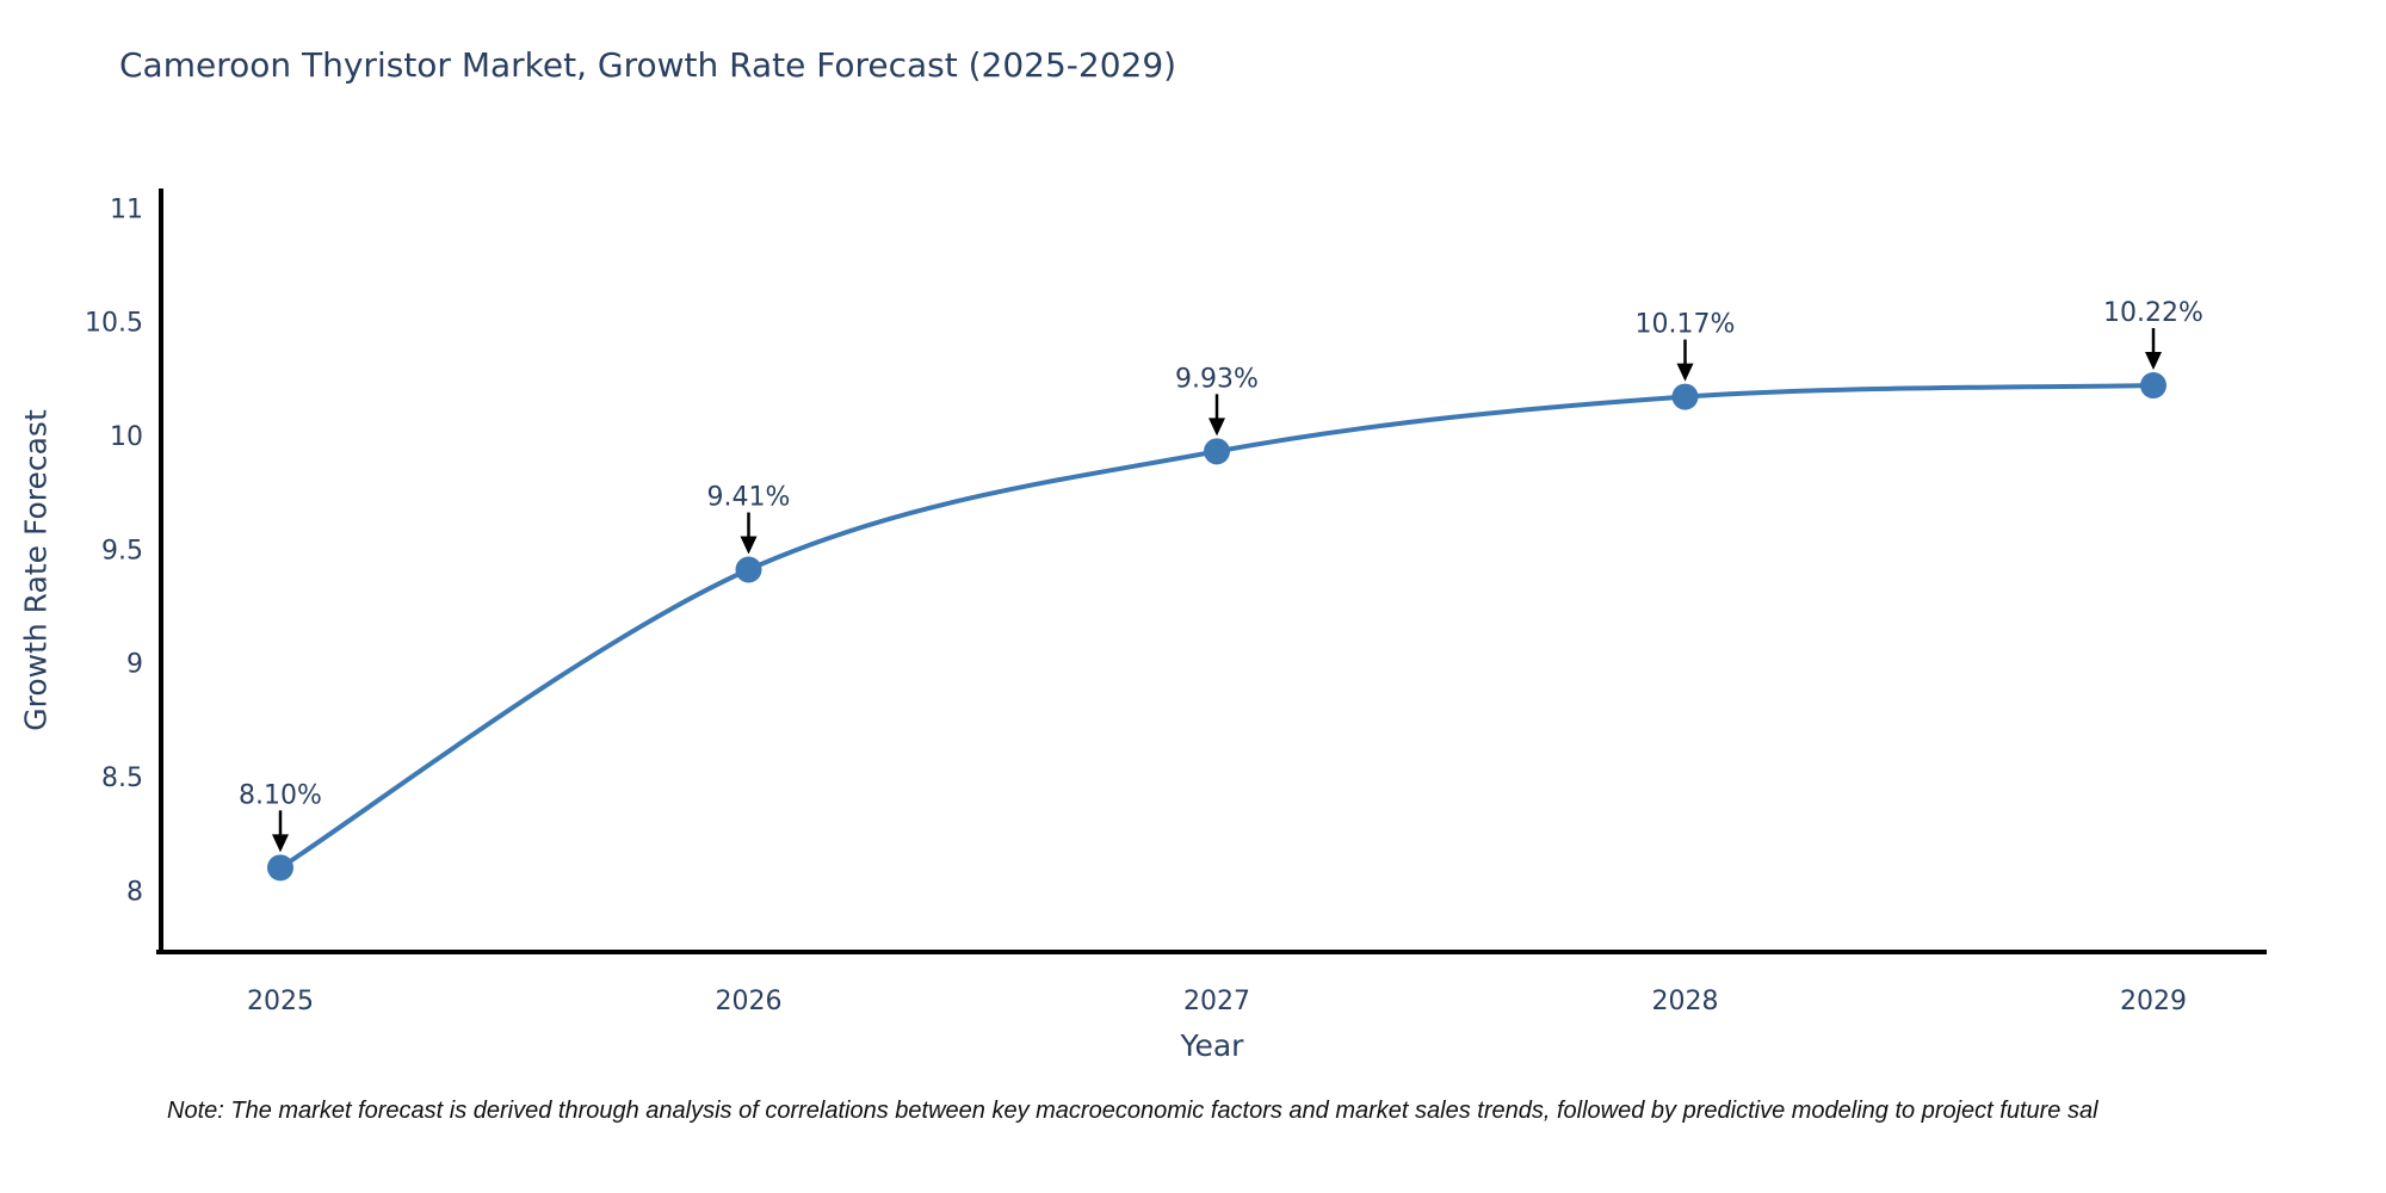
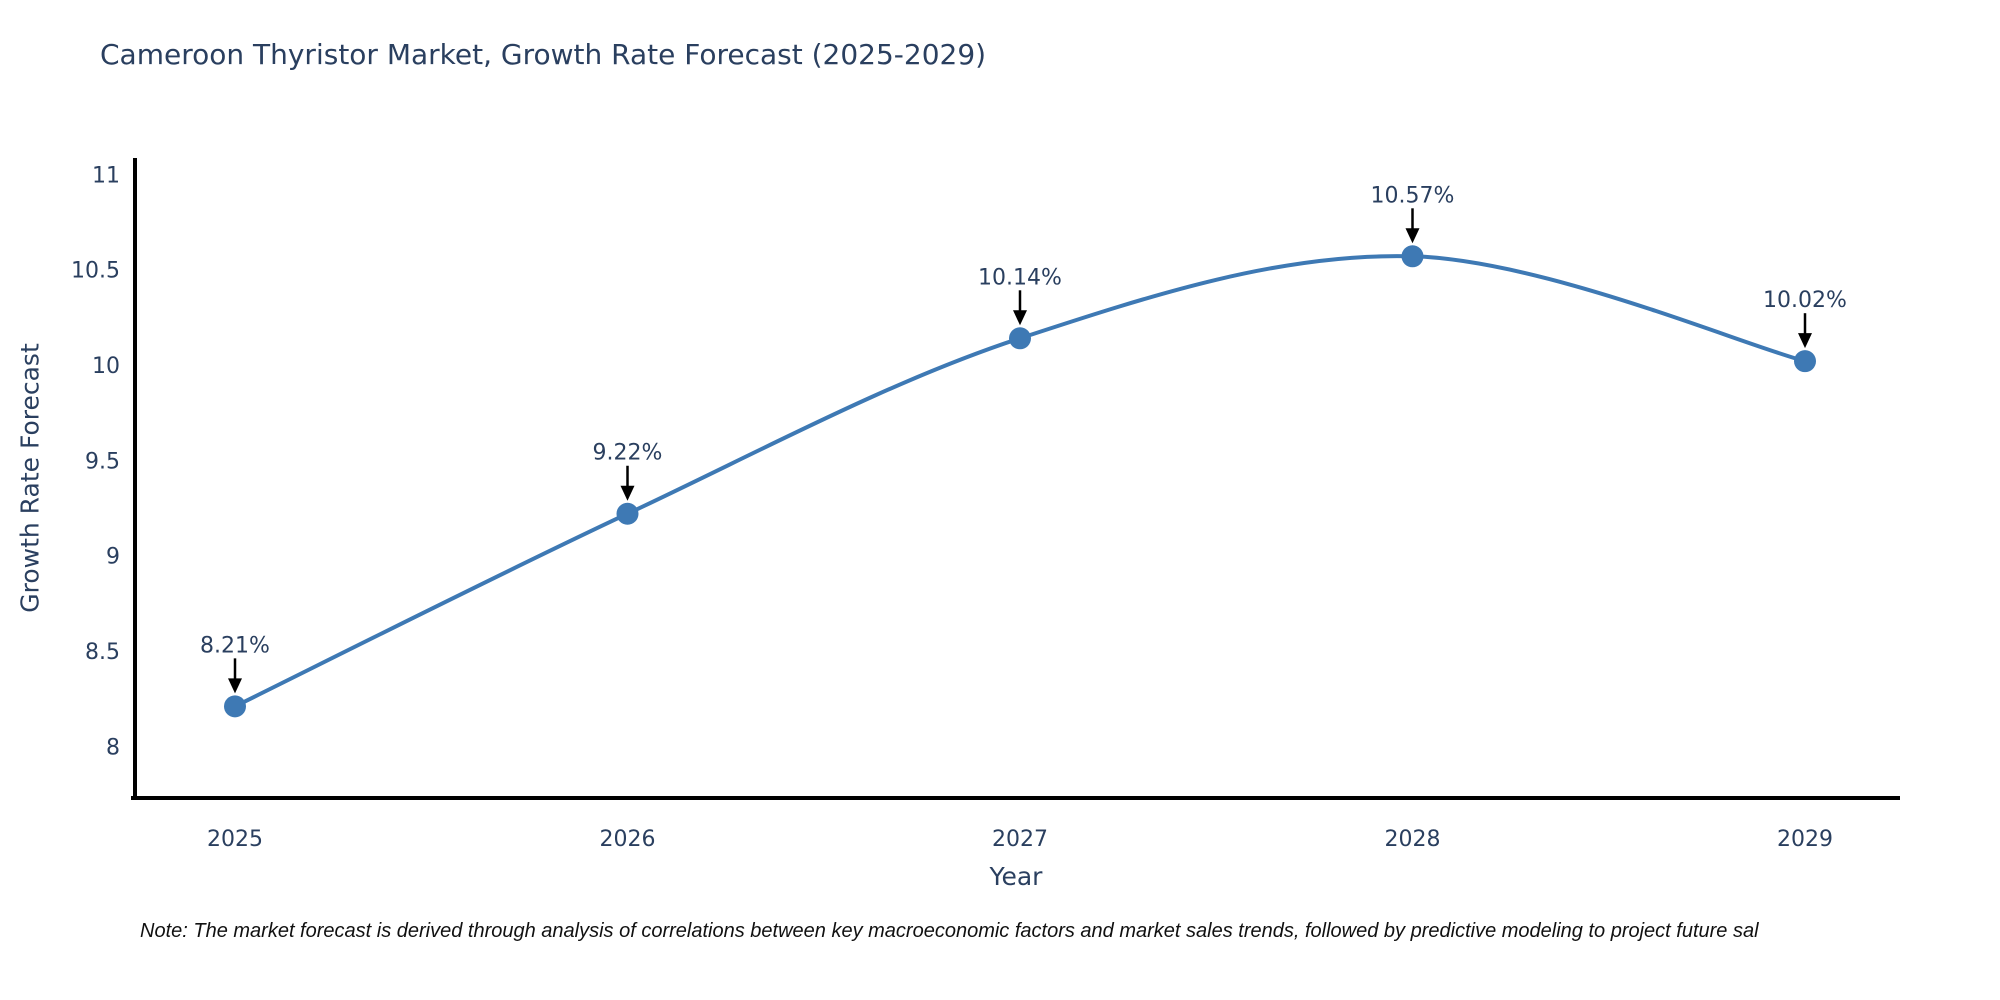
2025: 8.10% -> 8.21%
2026: 9.41% -> 9.22%
2027: 9.93% -> 10.14%
2028: 10.17% -> 10.57%
2029: 10.22% -> 10.02%
